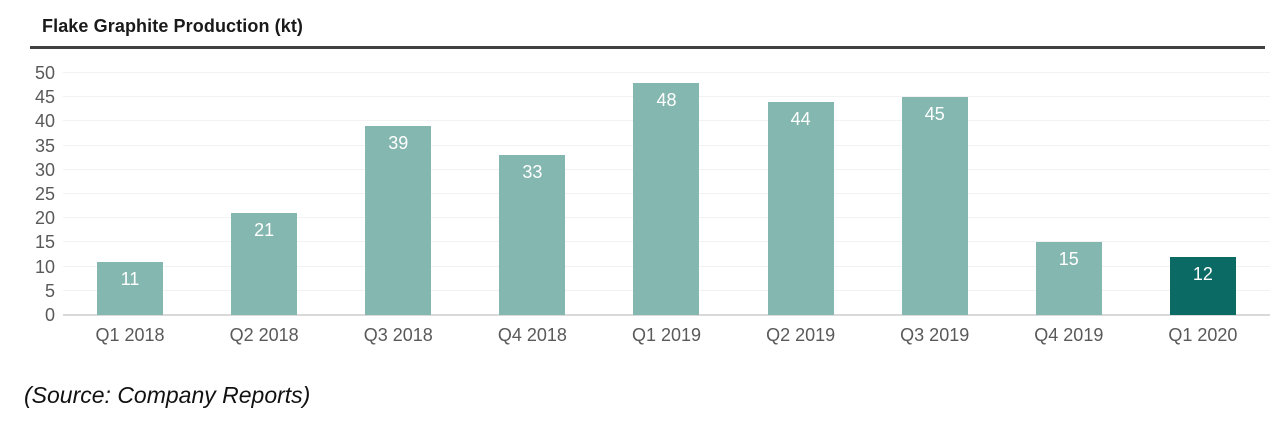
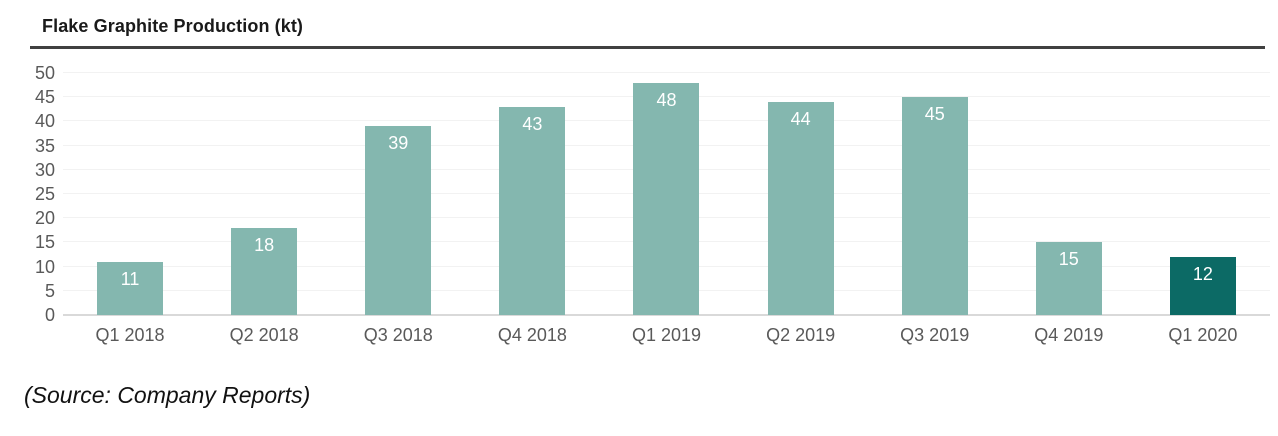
Q2 2018: 21 -> 18
Q4 2018: 33 -> 43
